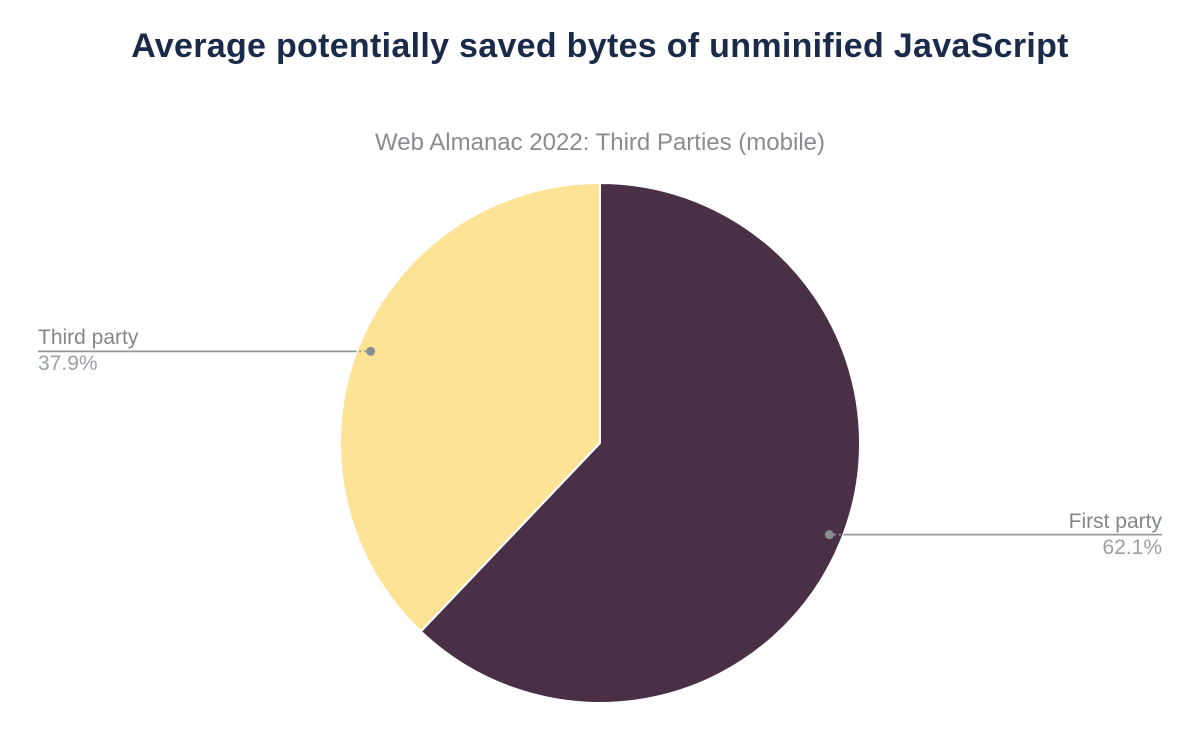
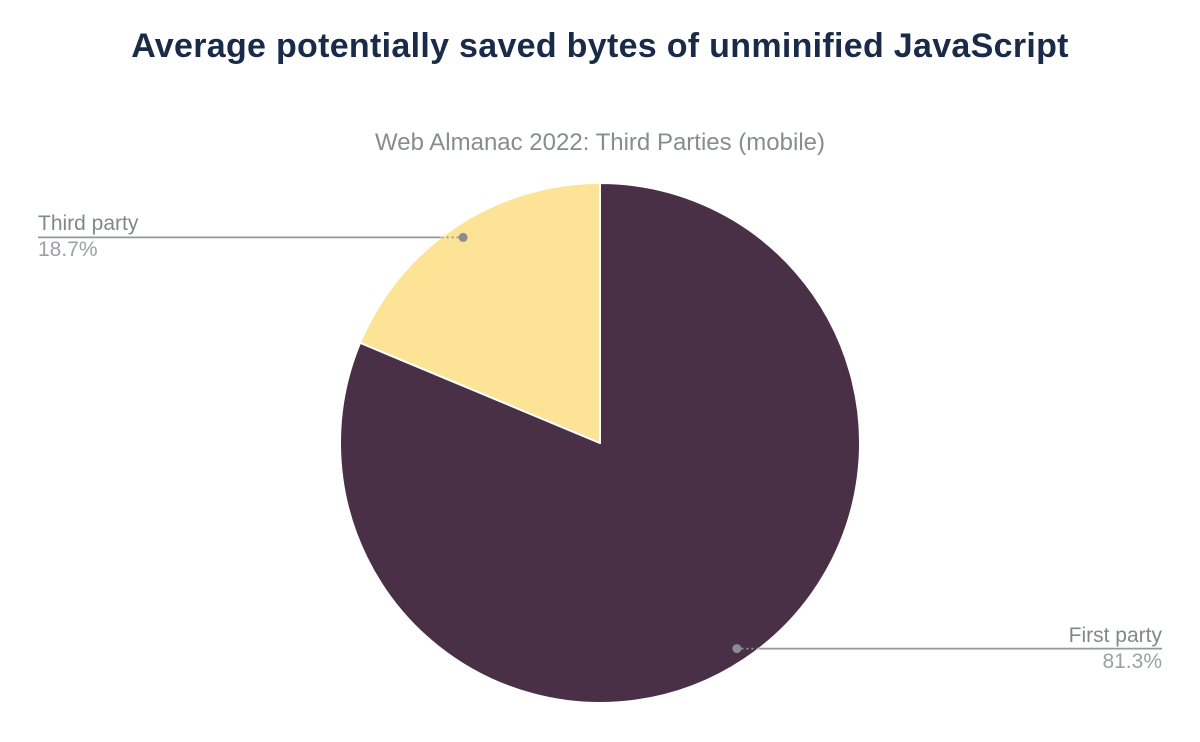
First party: 62.1% -> 81.3%
Third party: 37.9% -> 18.7%
